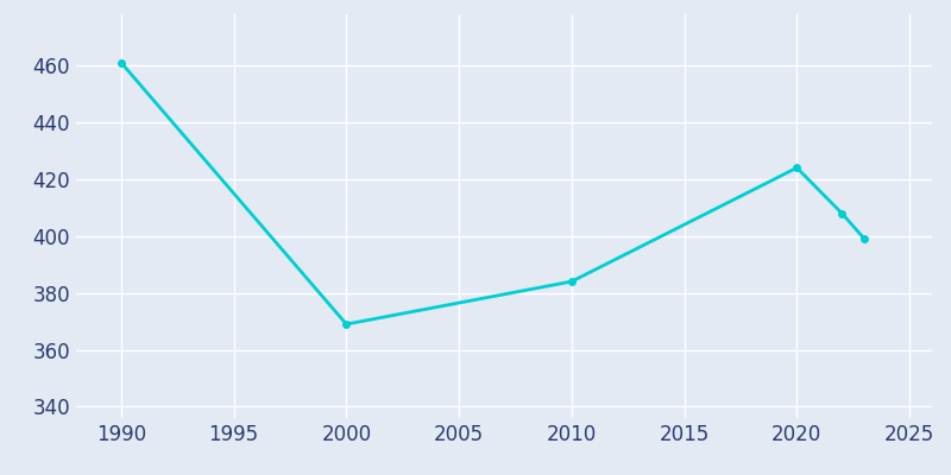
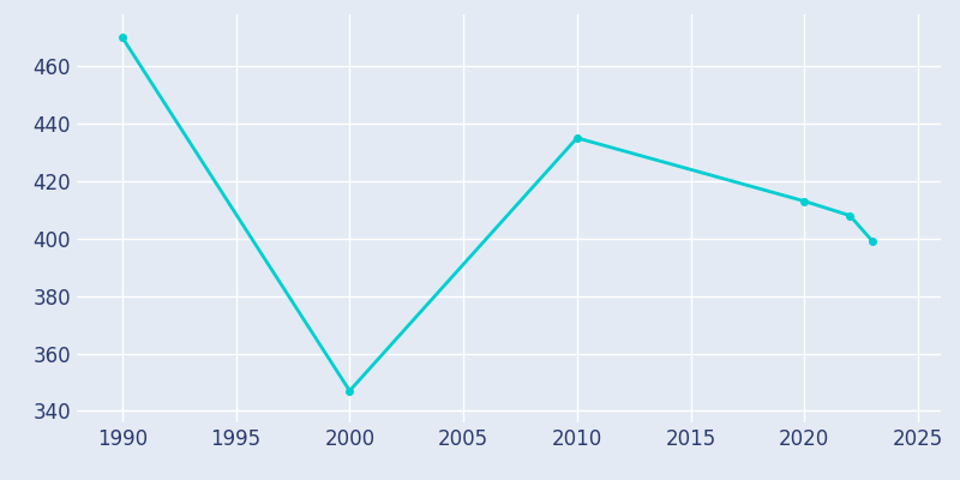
1990: 461 -> 470
2000: 369 -> 347
2010: 384 -> 435
2020: 424 -> 413
